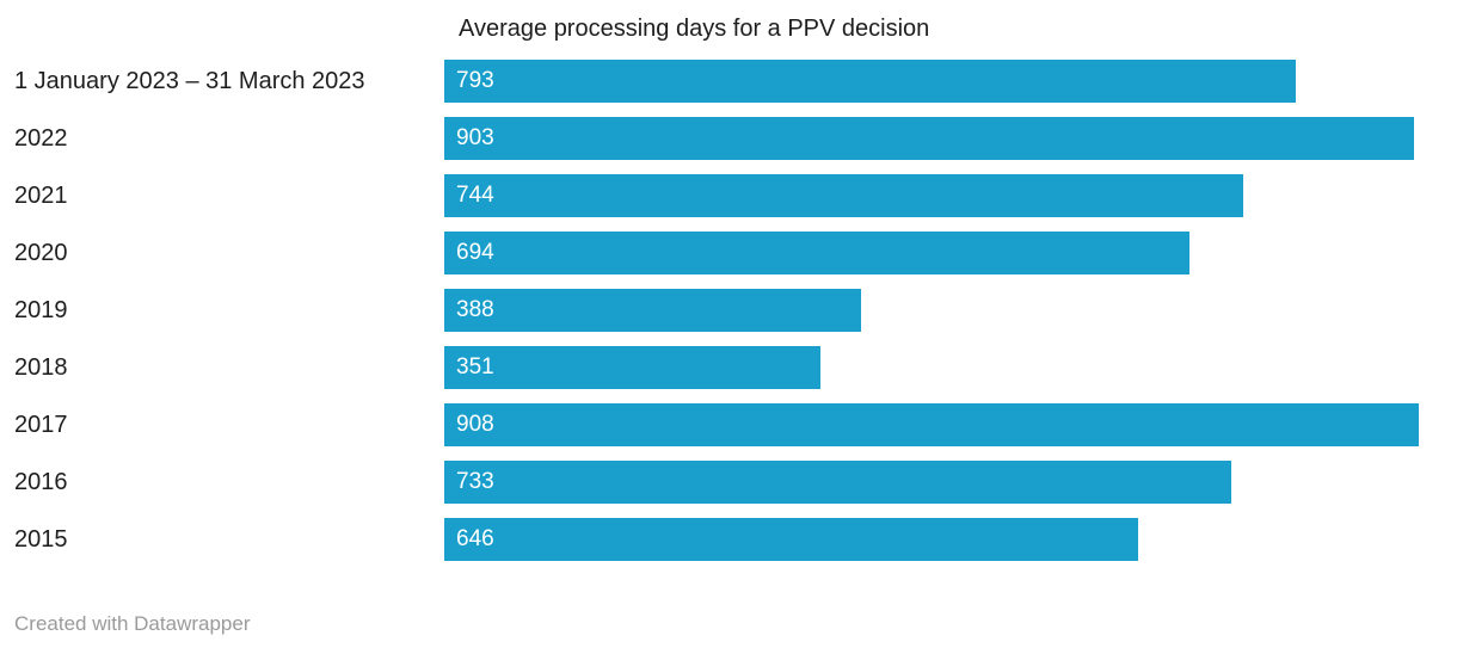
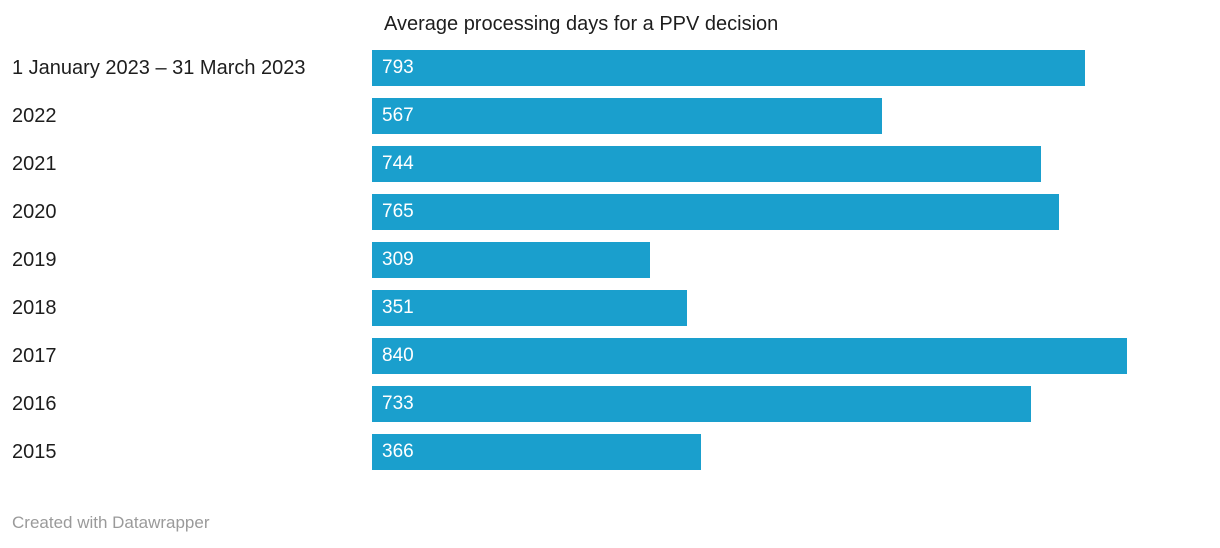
2022: 903 -> 567
2020: 694 -> 765
2019: 388 -> 309
2017: 908 -> 840
2015: 646 -> 366
